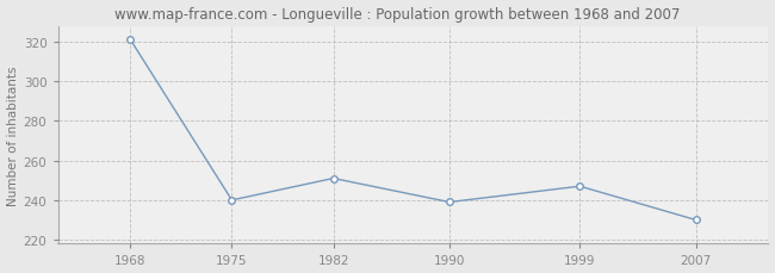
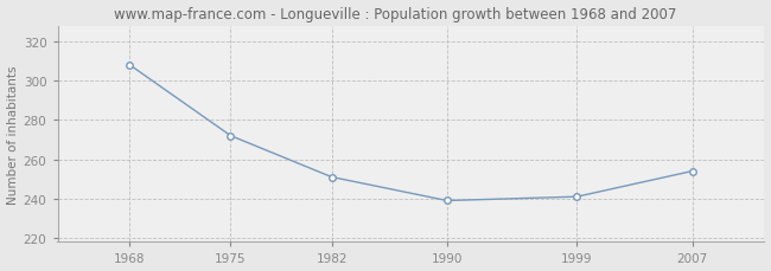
1968: 321 -> 308
1975: 240 -> 272
1999: 247 -> 241
2007: 230 -> 254
